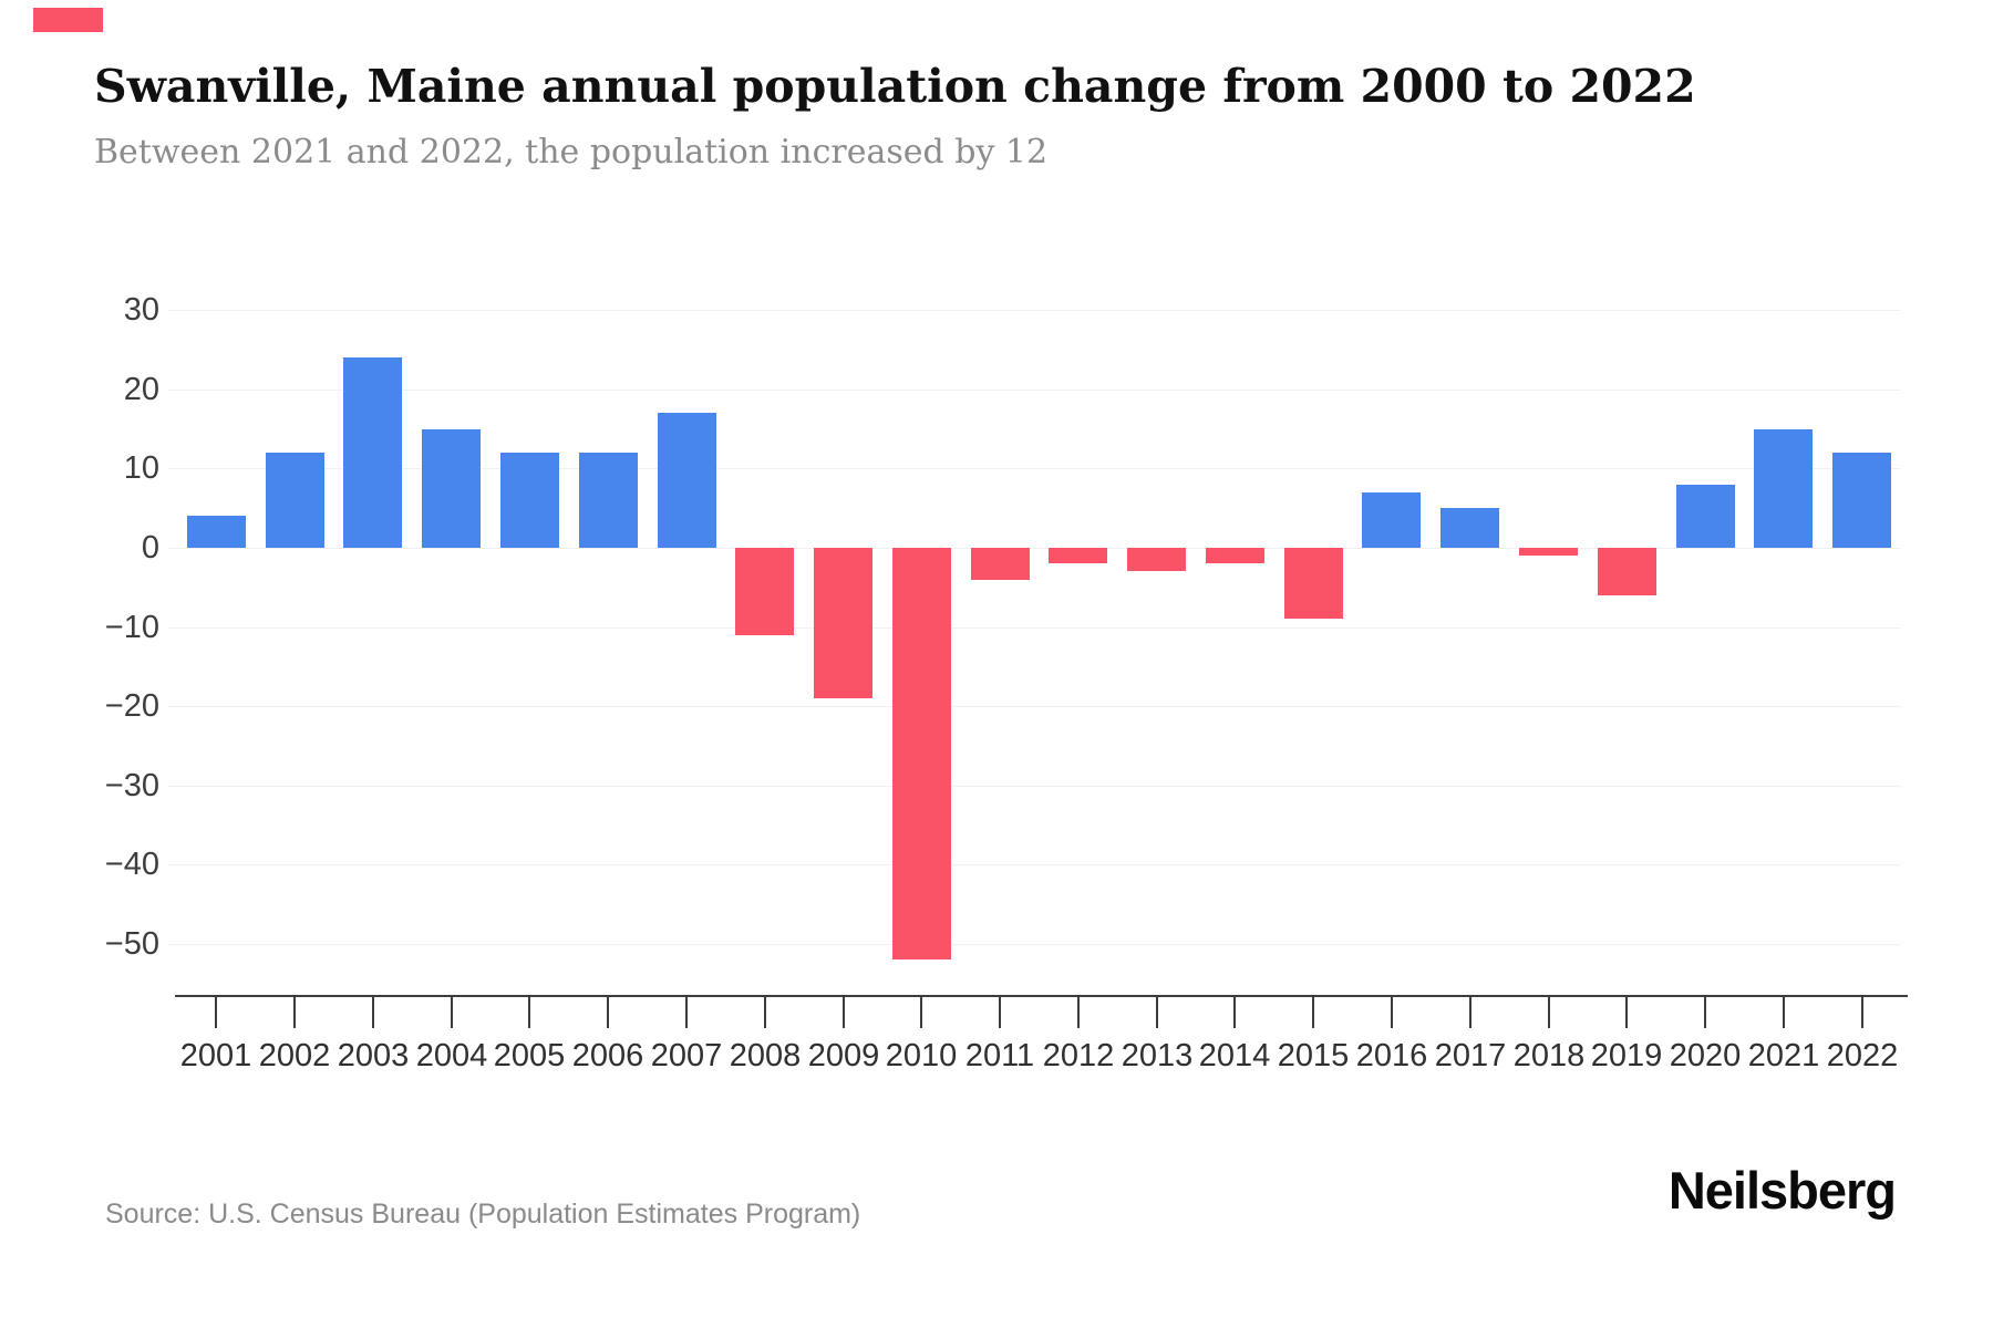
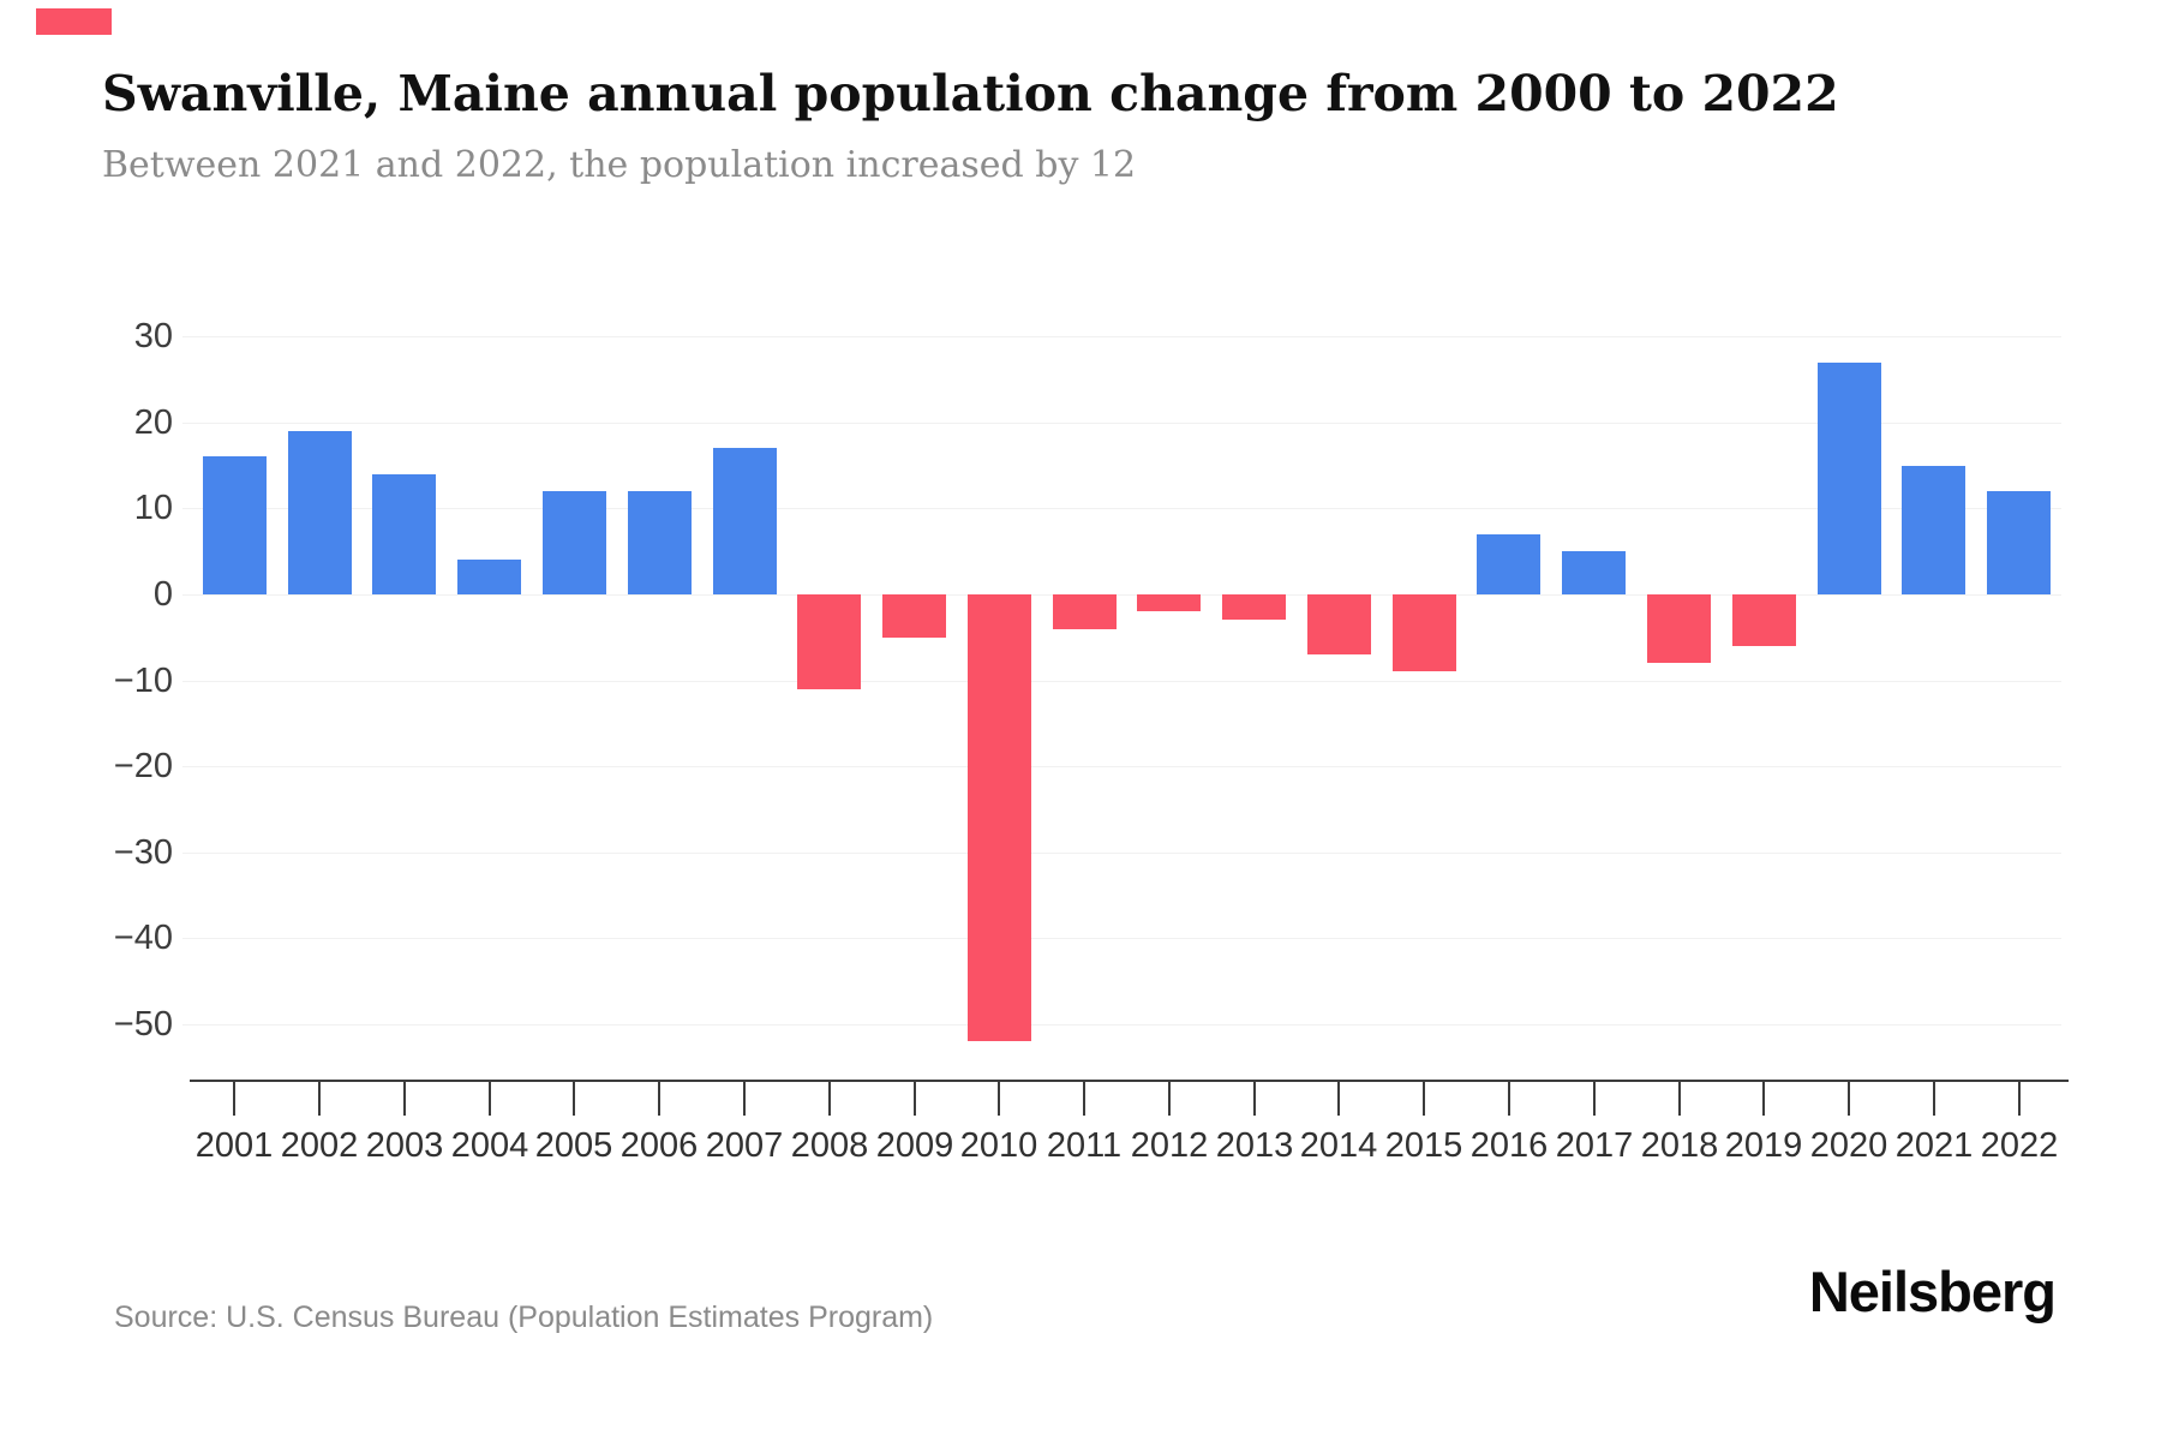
2001: 4 -> 16
2002: 12 -> 19
2003: 24 -> 14
2004: 15 -> 4
2009: -19 -> -5
2014: -2 -> -7
2018: -1 -> -8
2020: 8 -> 27
